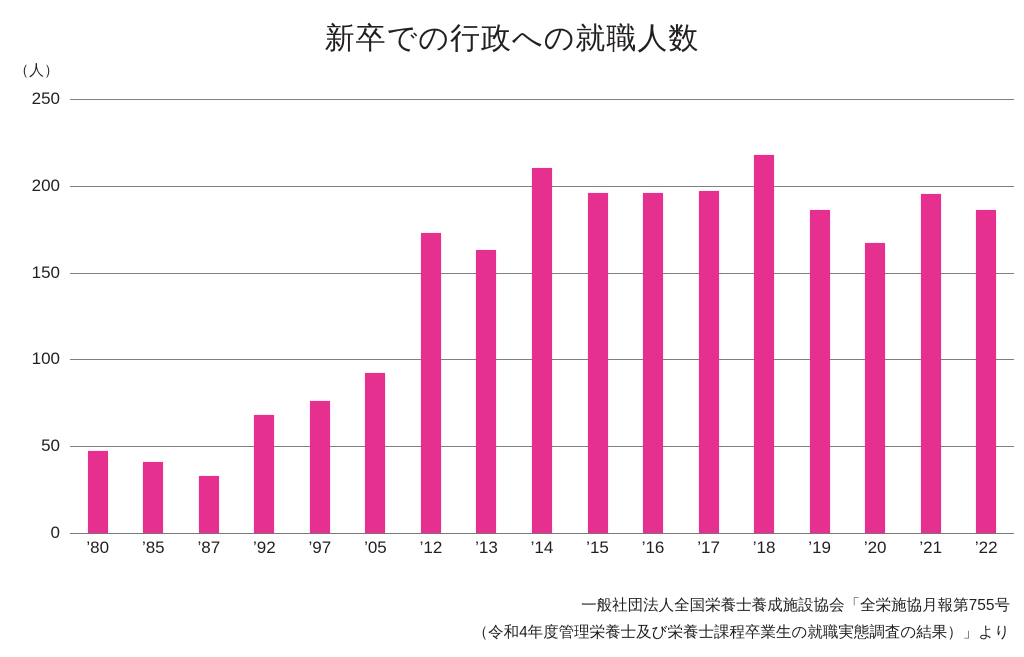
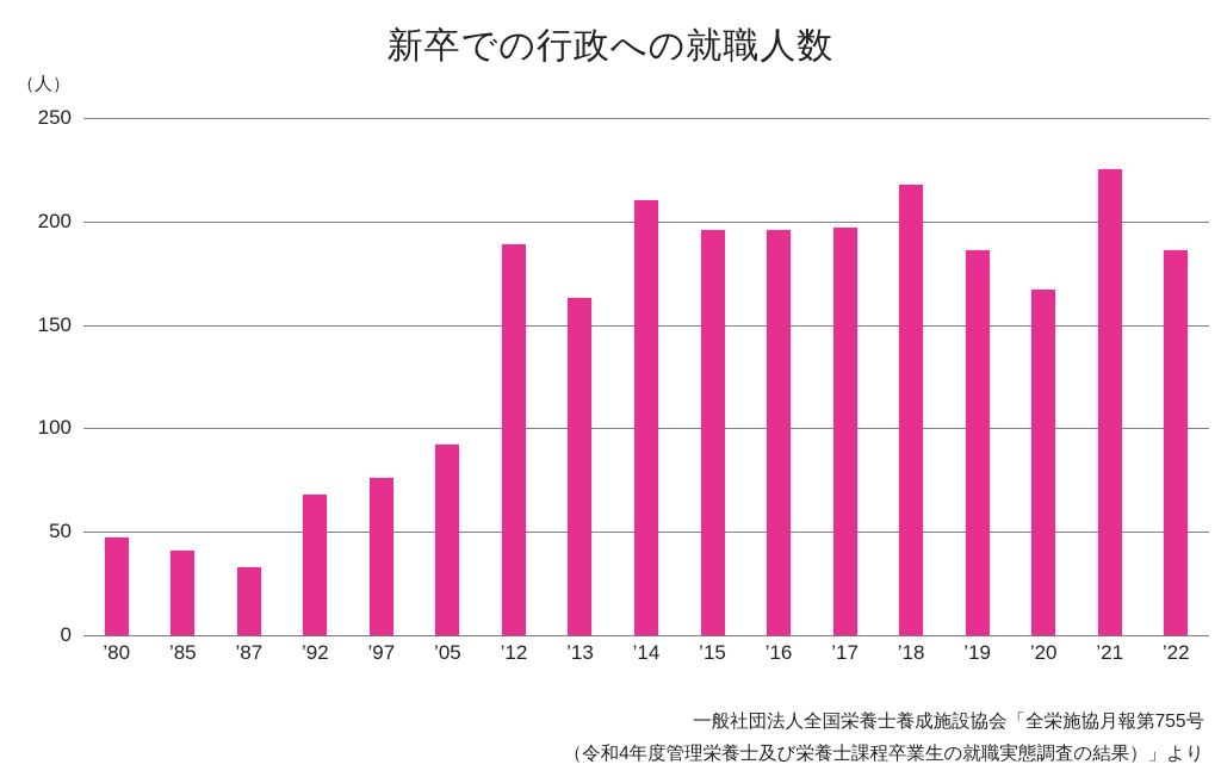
’12: 173 -> 189
’21: 195 -> 225
